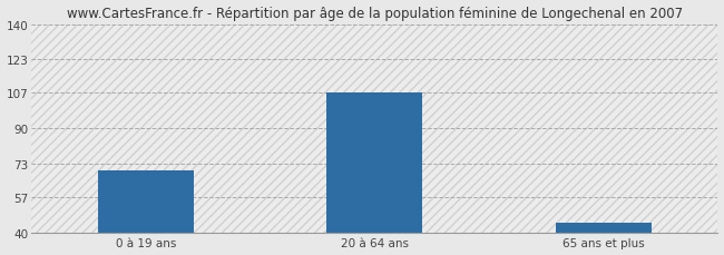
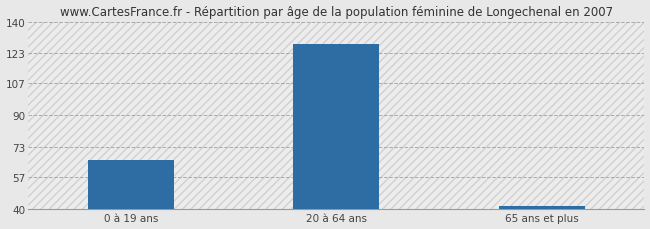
0 à 19 ans: 70 -> 66
20 à 64 ans: 107 -> 128
65 ans et plus: 45 -> 42
